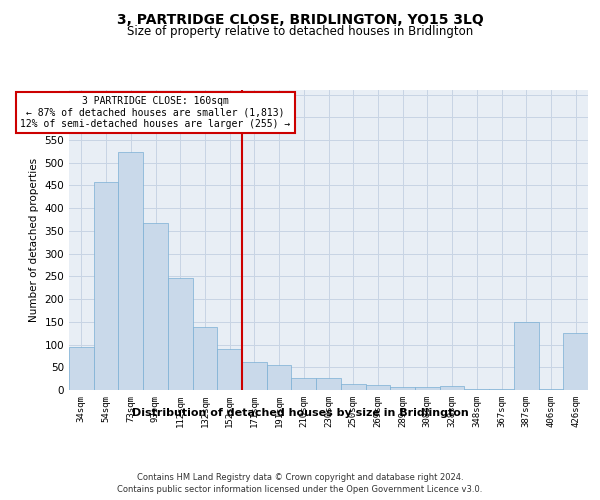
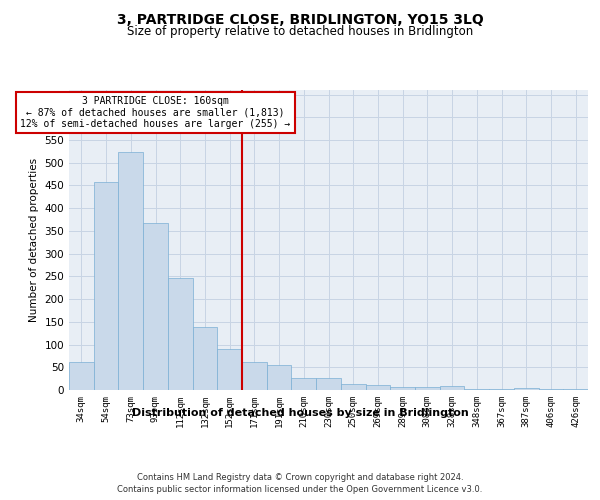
34sqm: 95 -> 62
387sqm: 150 -> 5
426sqm: 125 -> 2
